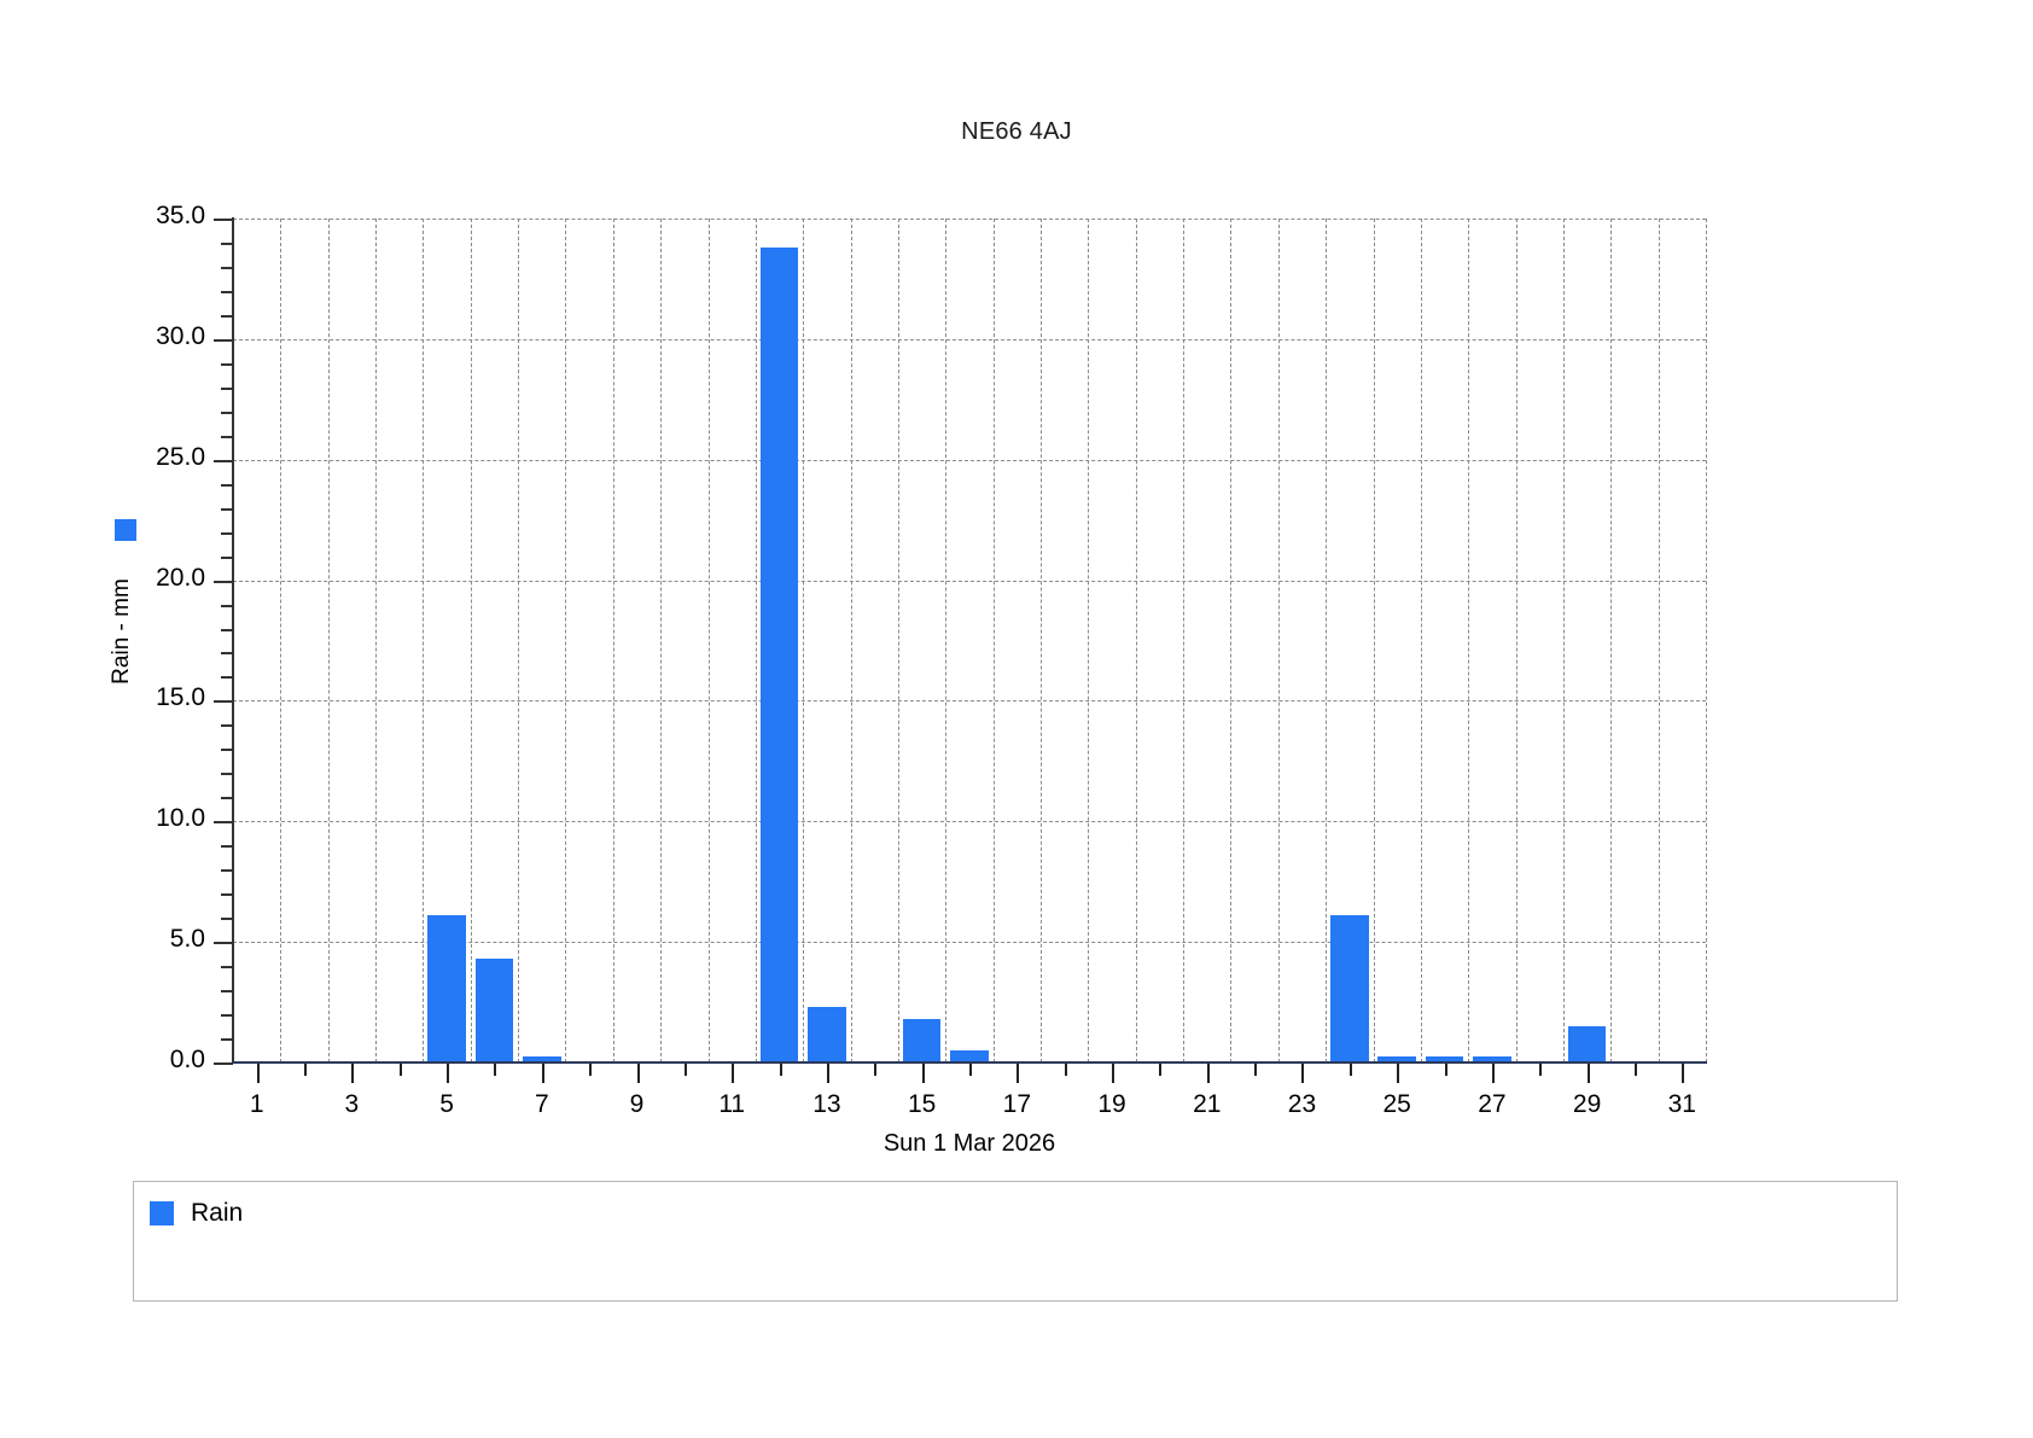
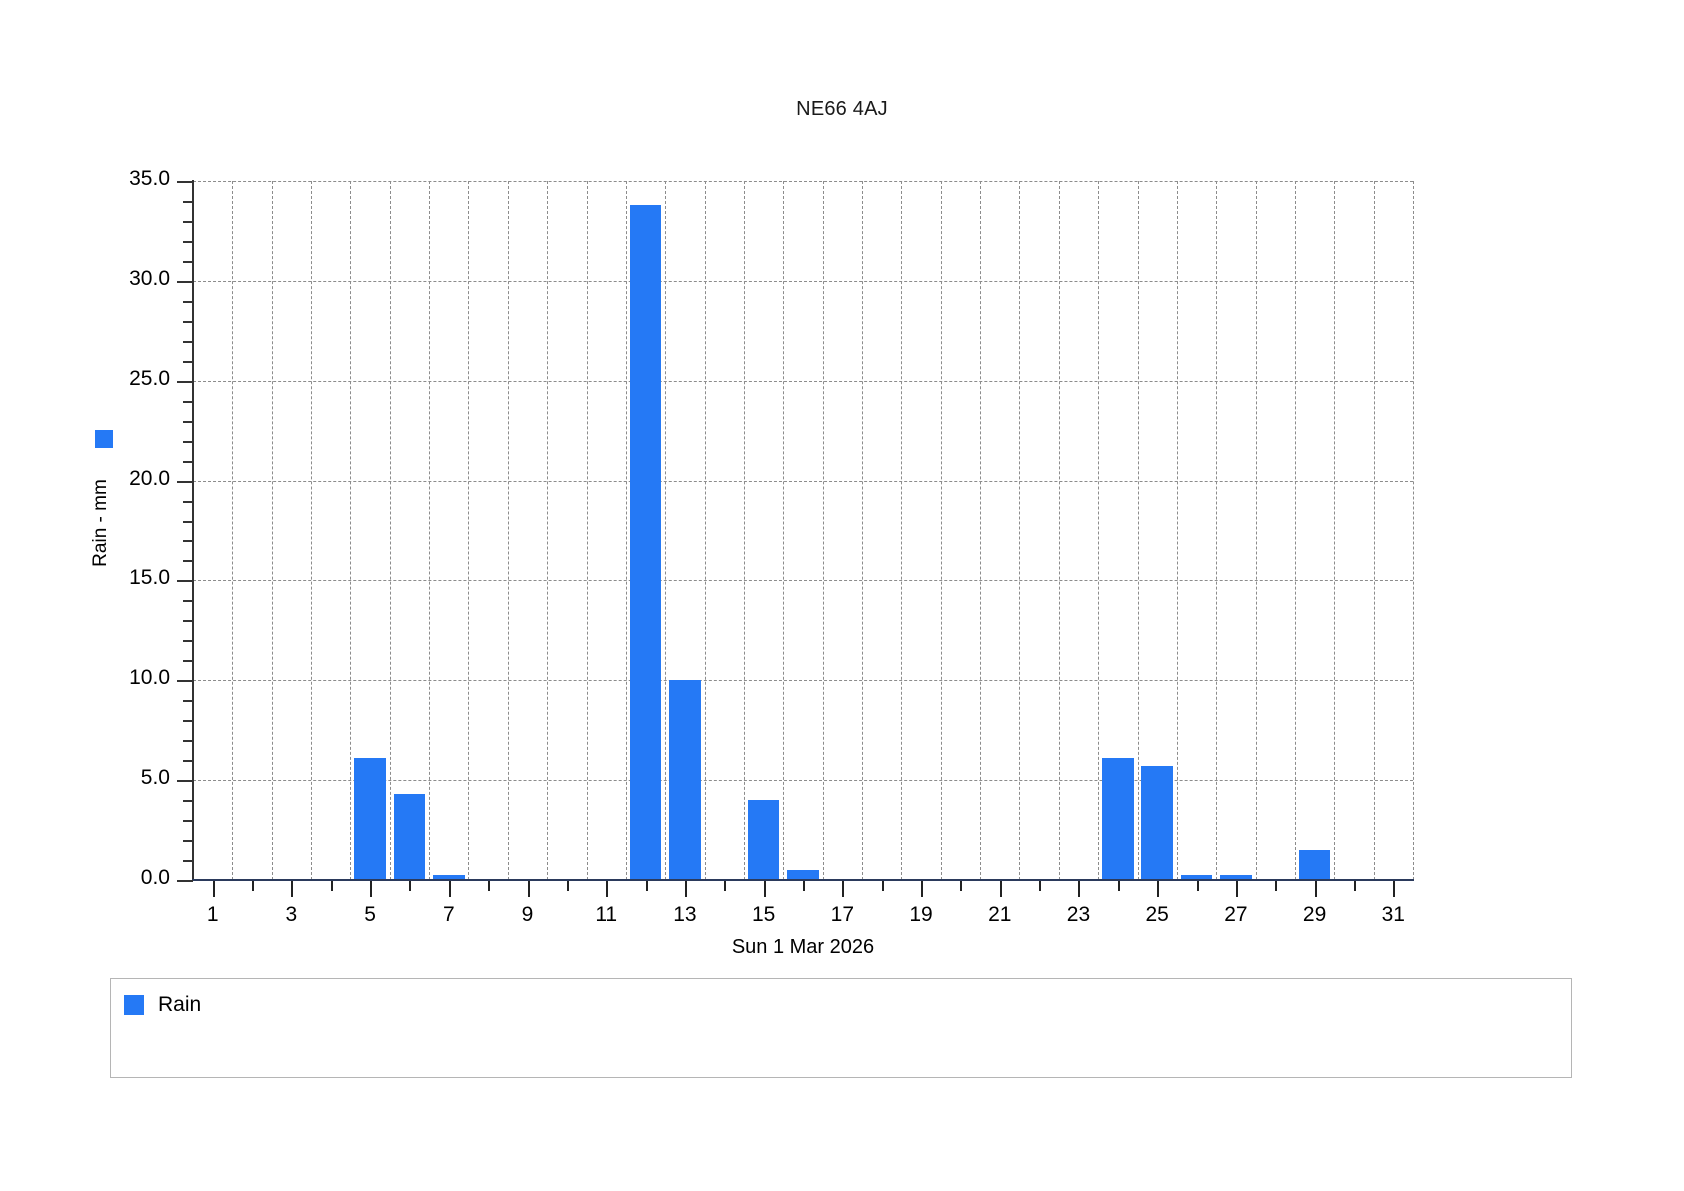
13: 2.3 -> 10.0
15: 1.8 -> 4.0
25: 0.2 -> 5.7
